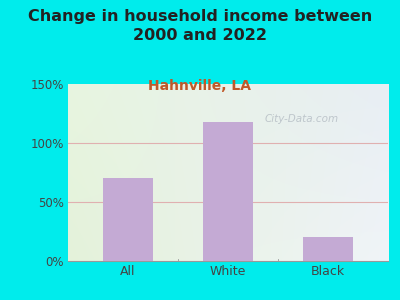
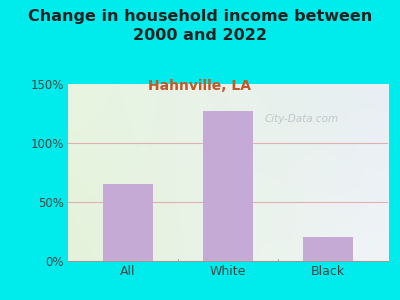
All: 70% -> 65%
White: 118% -> 127%
